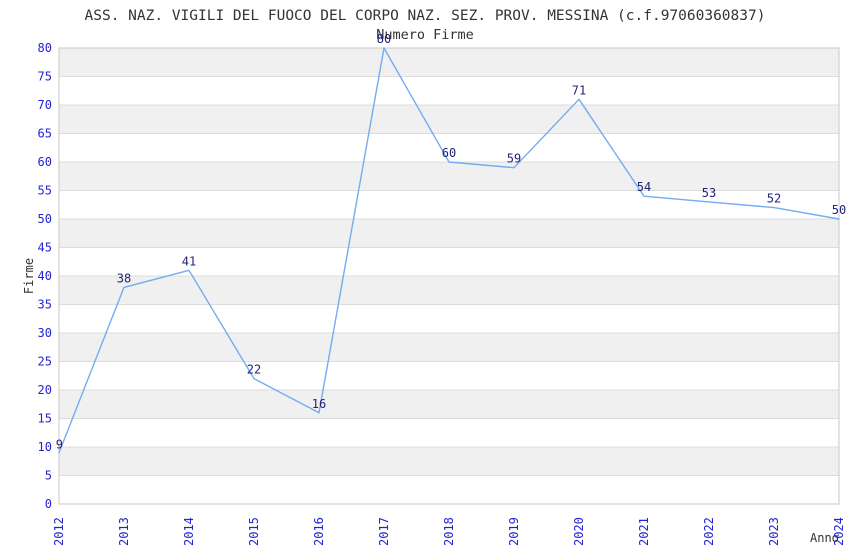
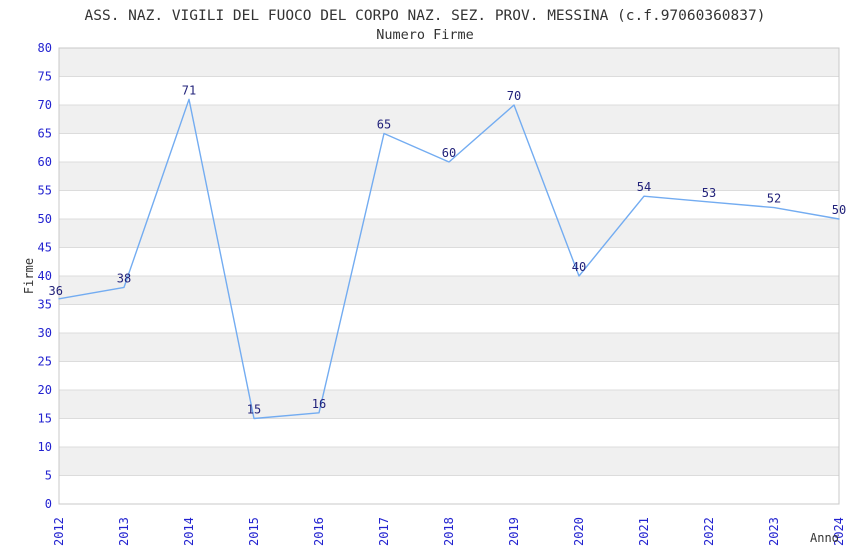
2012: 9 -> 36
2014: 41 -> 71
2015: 22 -> 15
2017: 80 -> 65
2019: 59 -> 70
2020: 71 -> 40
